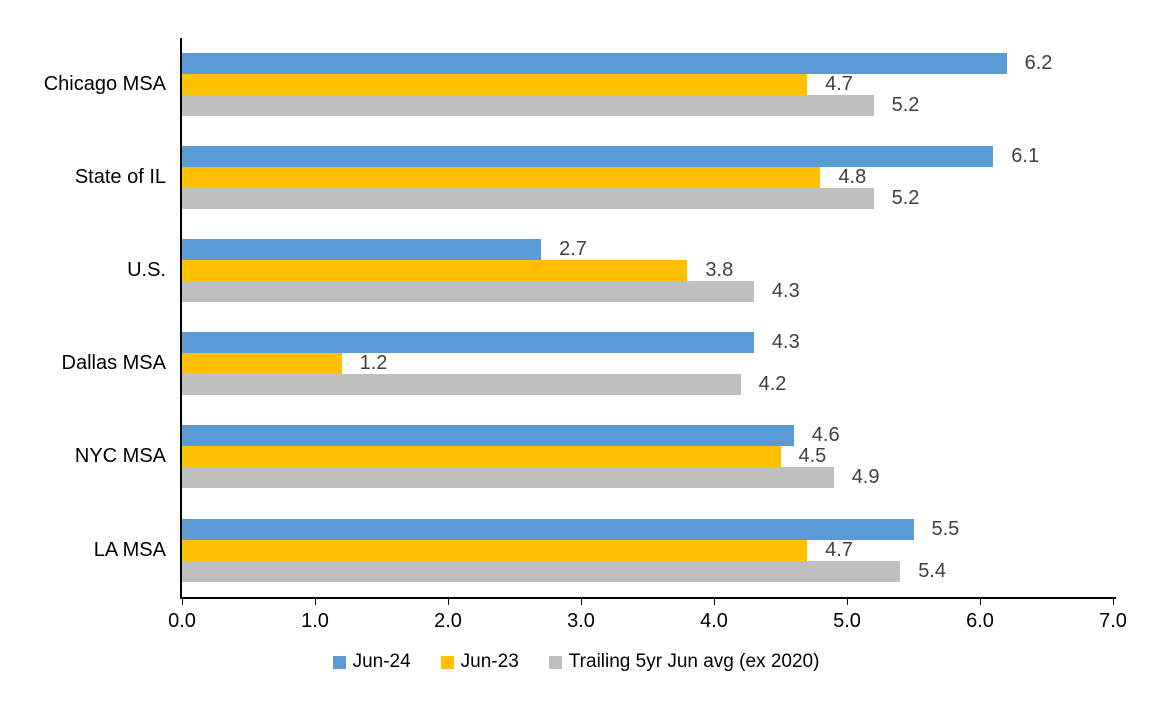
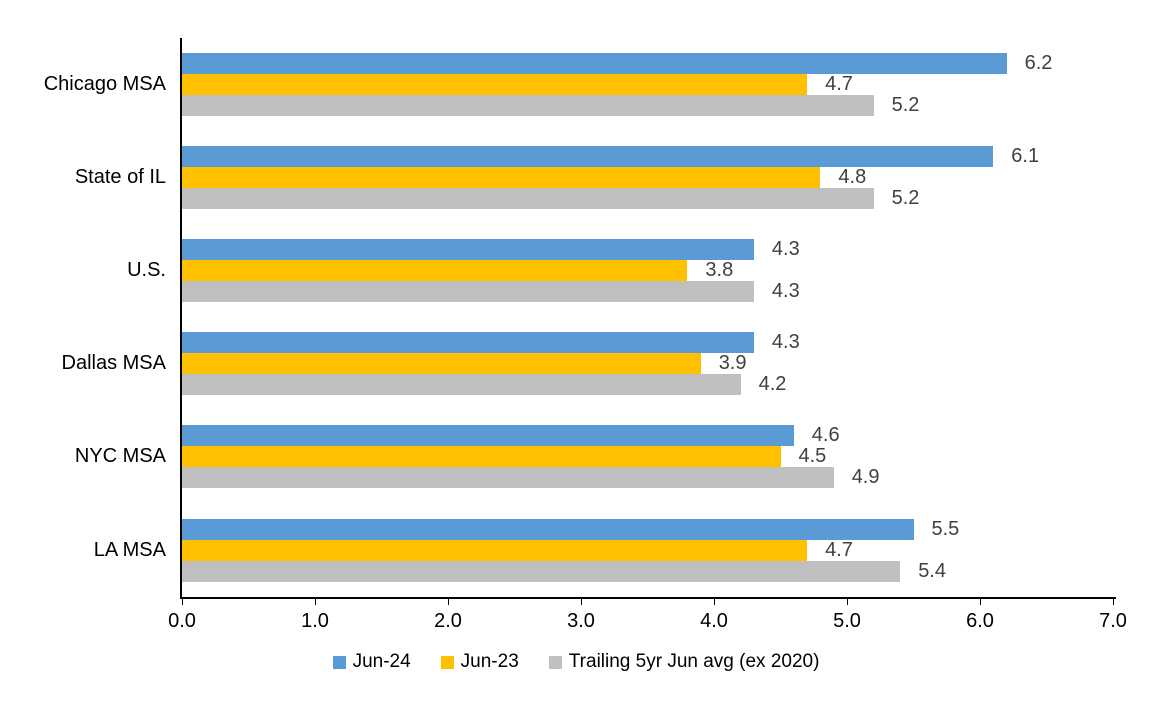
Jun-24/U.S.: 2.7 -> 4.3
Jun-23/Dallas MSA: 1.2 -> 3.9
